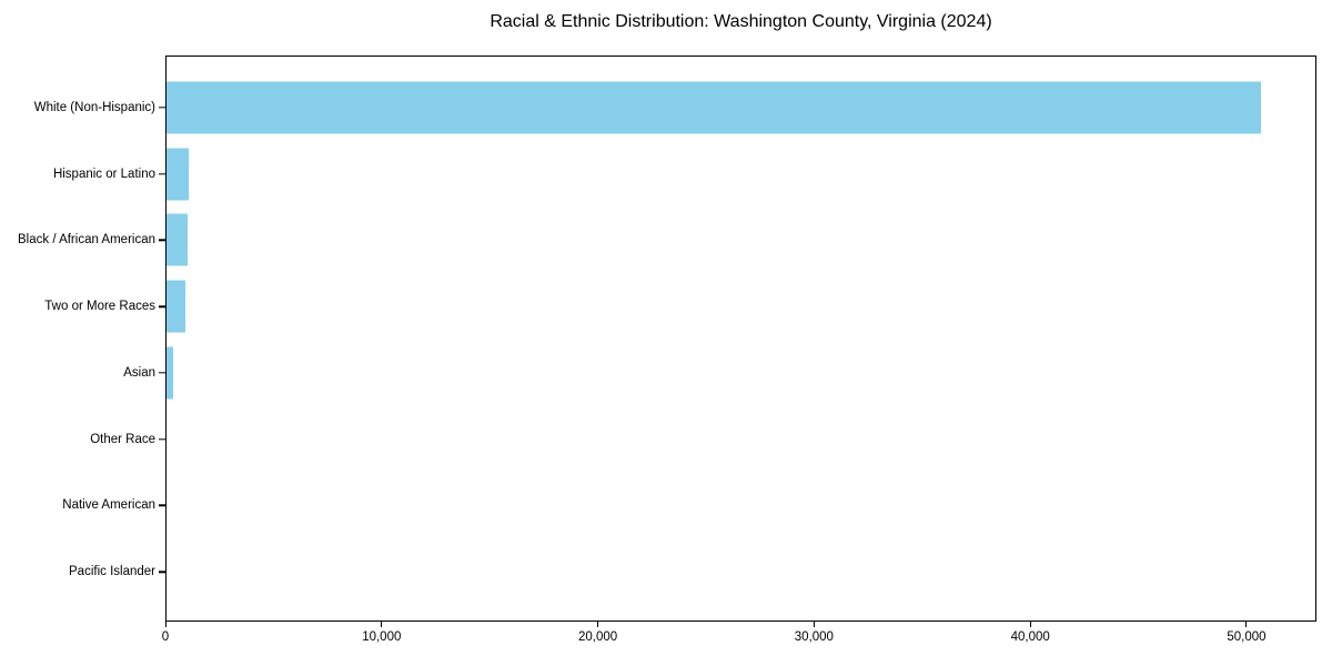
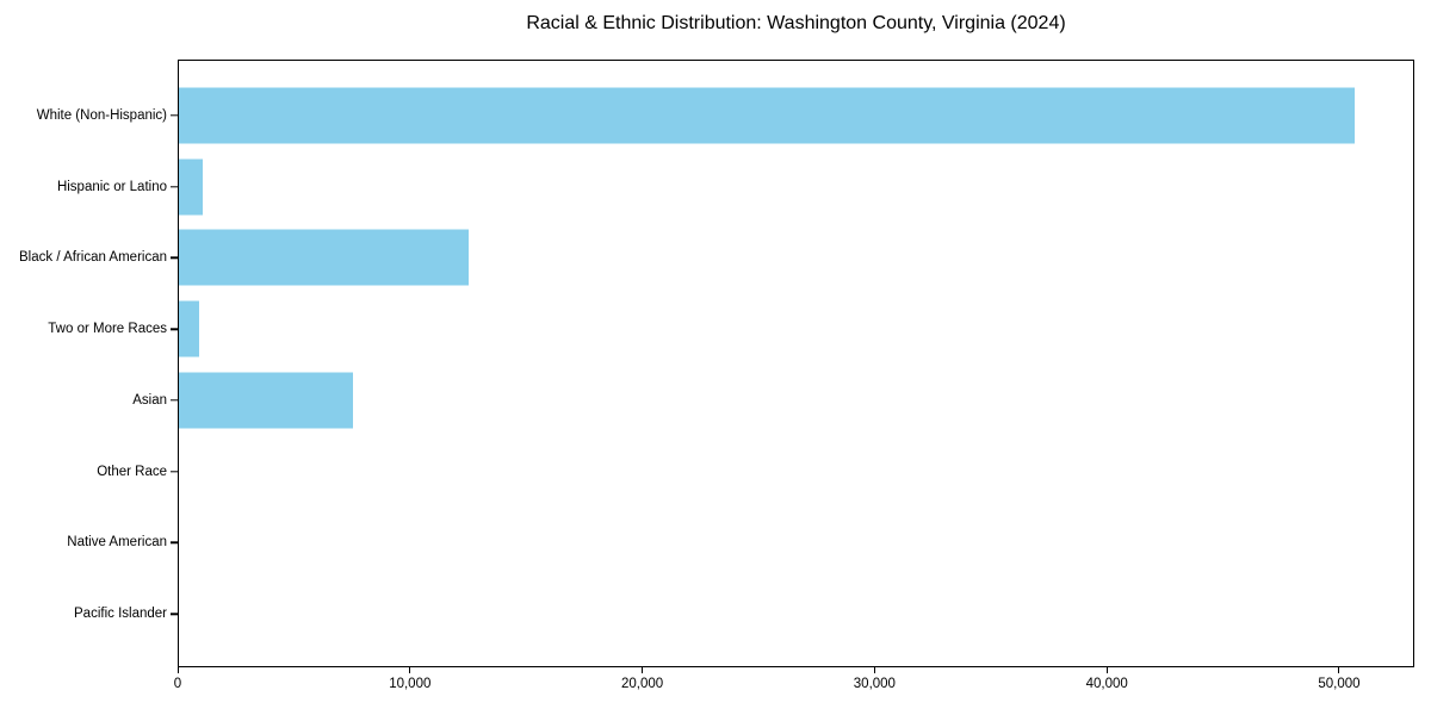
Black / African American: 1000 -> 12500
Asian: 300 -> 7500
